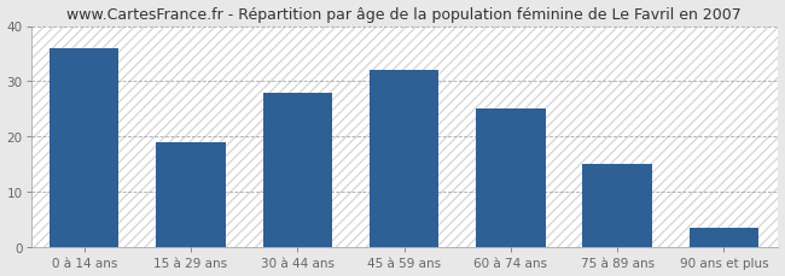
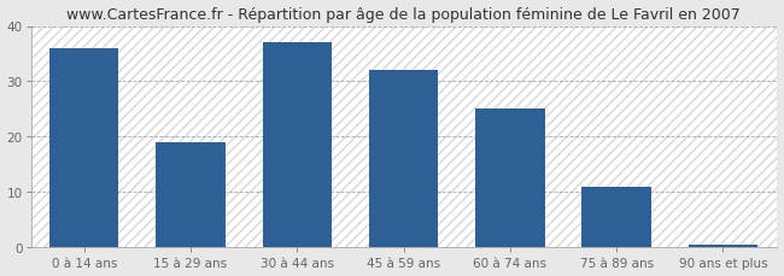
30 à 44 ans: 28.0 -> 37.0
75 à 89 ans: 15.0 -> 11.0
90 ans et plus: 3.5 -> 0.5
